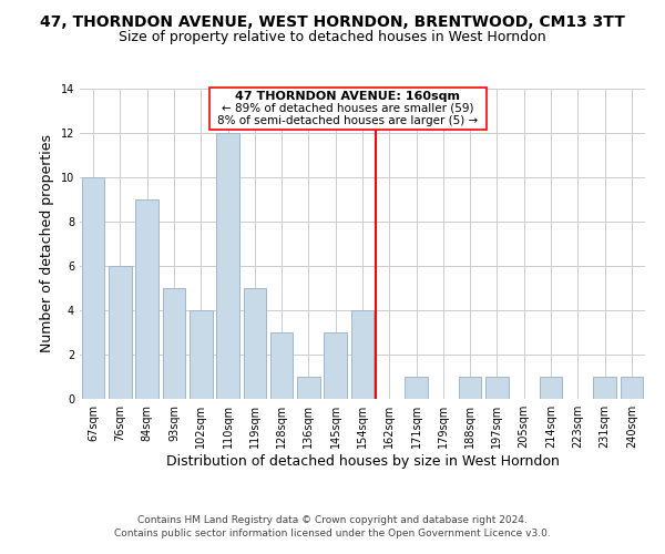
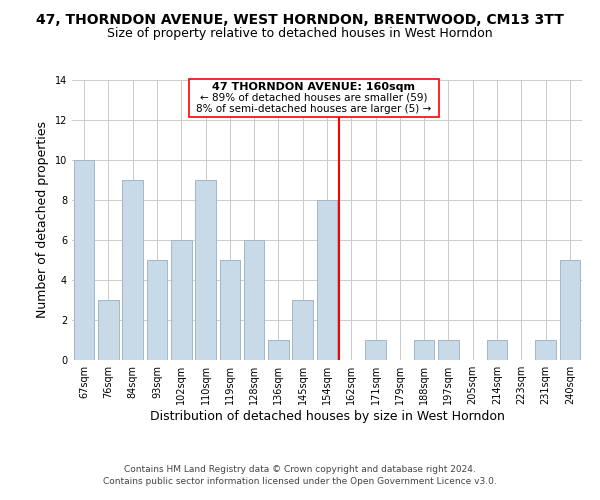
76sqm: 6 -> 3
102sqm: 4 -> 6
110sqm: 12 -> 9
128sqm: 3 -> 6
154sqm: 4 -> 8
240sqm: 1 -> 5
